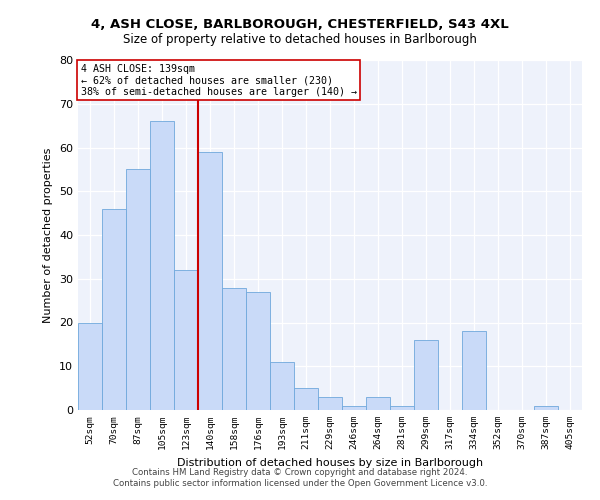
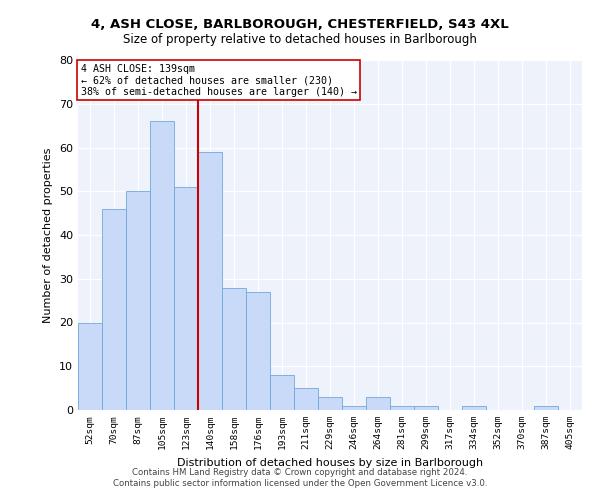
87sqm: 55 -> 50
123sqm: 32 -> 51
193sqm: 11 -> 8
299sqm: 16 -> 1
334sqm: 18 -> 1
